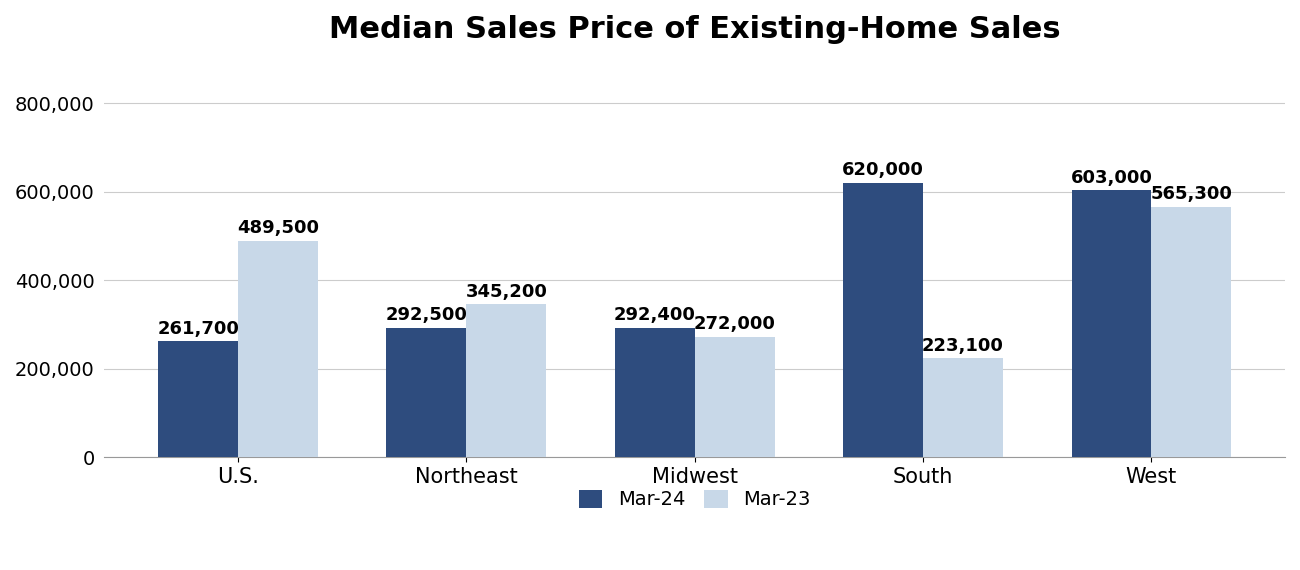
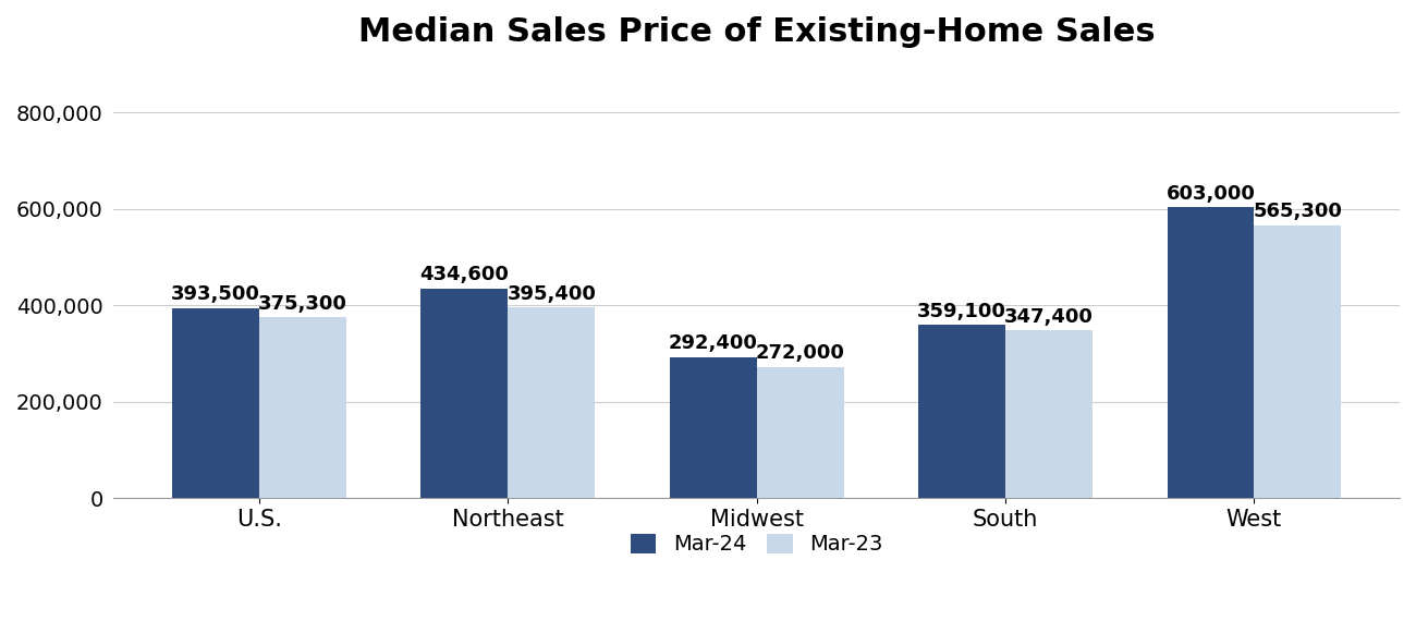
Mar-24/U.S.: 261,700 -> 393,500
Mar-23/U.S.: 489,500 -> 375,300
Mar-24/Northeast: 292,500 -> 434,600
Mar-23/Northeast: 345,200 -> 395,400
Mar-24/South: 620,000 -> 359,100
Mar-23/South: 223,100 -> 347,400
